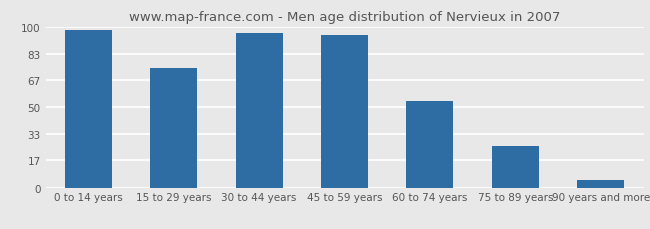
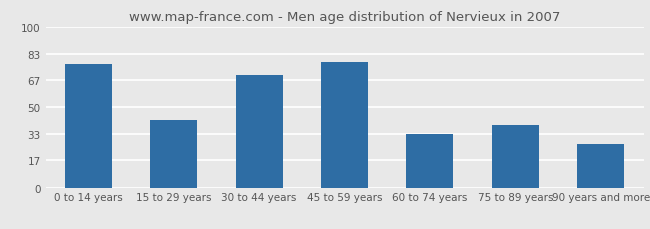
0 to 14 years: 98 -> 77
15 to 29 years: 74 -> 42
30 to 44 years: 96 -> 70
45 to 59 years: 95 -> 78
60 to 74 years: 54 -> 33
75 to 89 years: 26 -> 39
90 years and more: 5 -> 27
